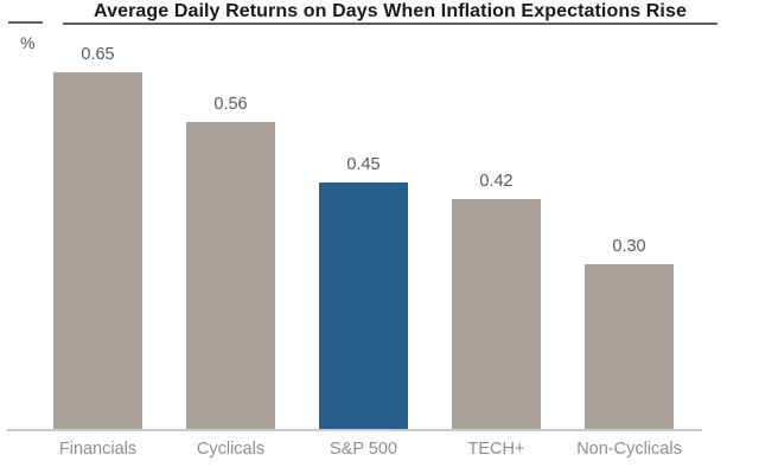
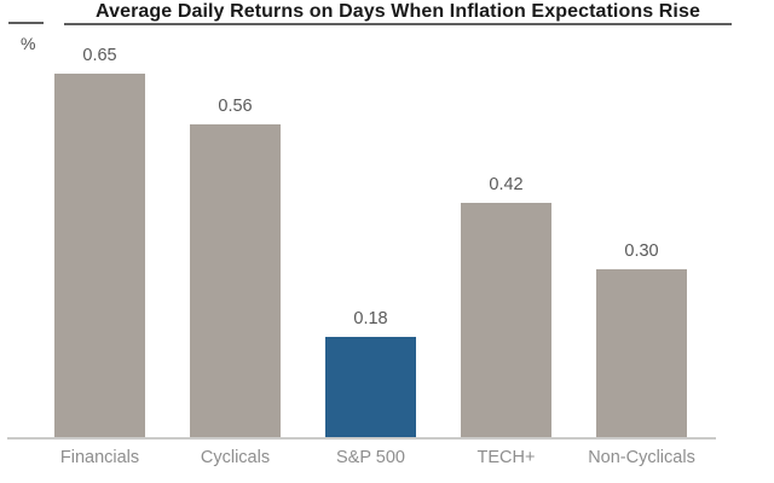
S&P 500: 0.45 -> 0.18
